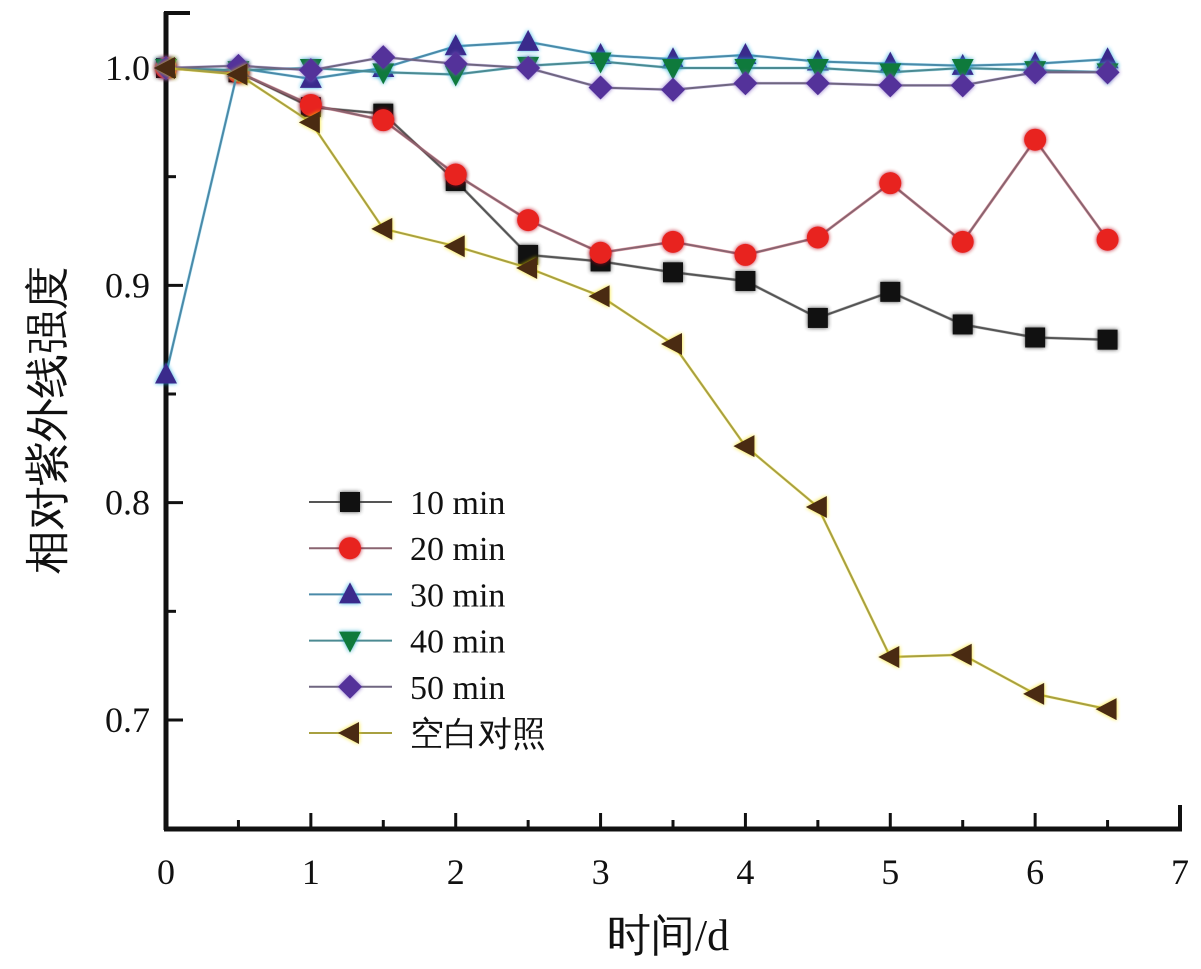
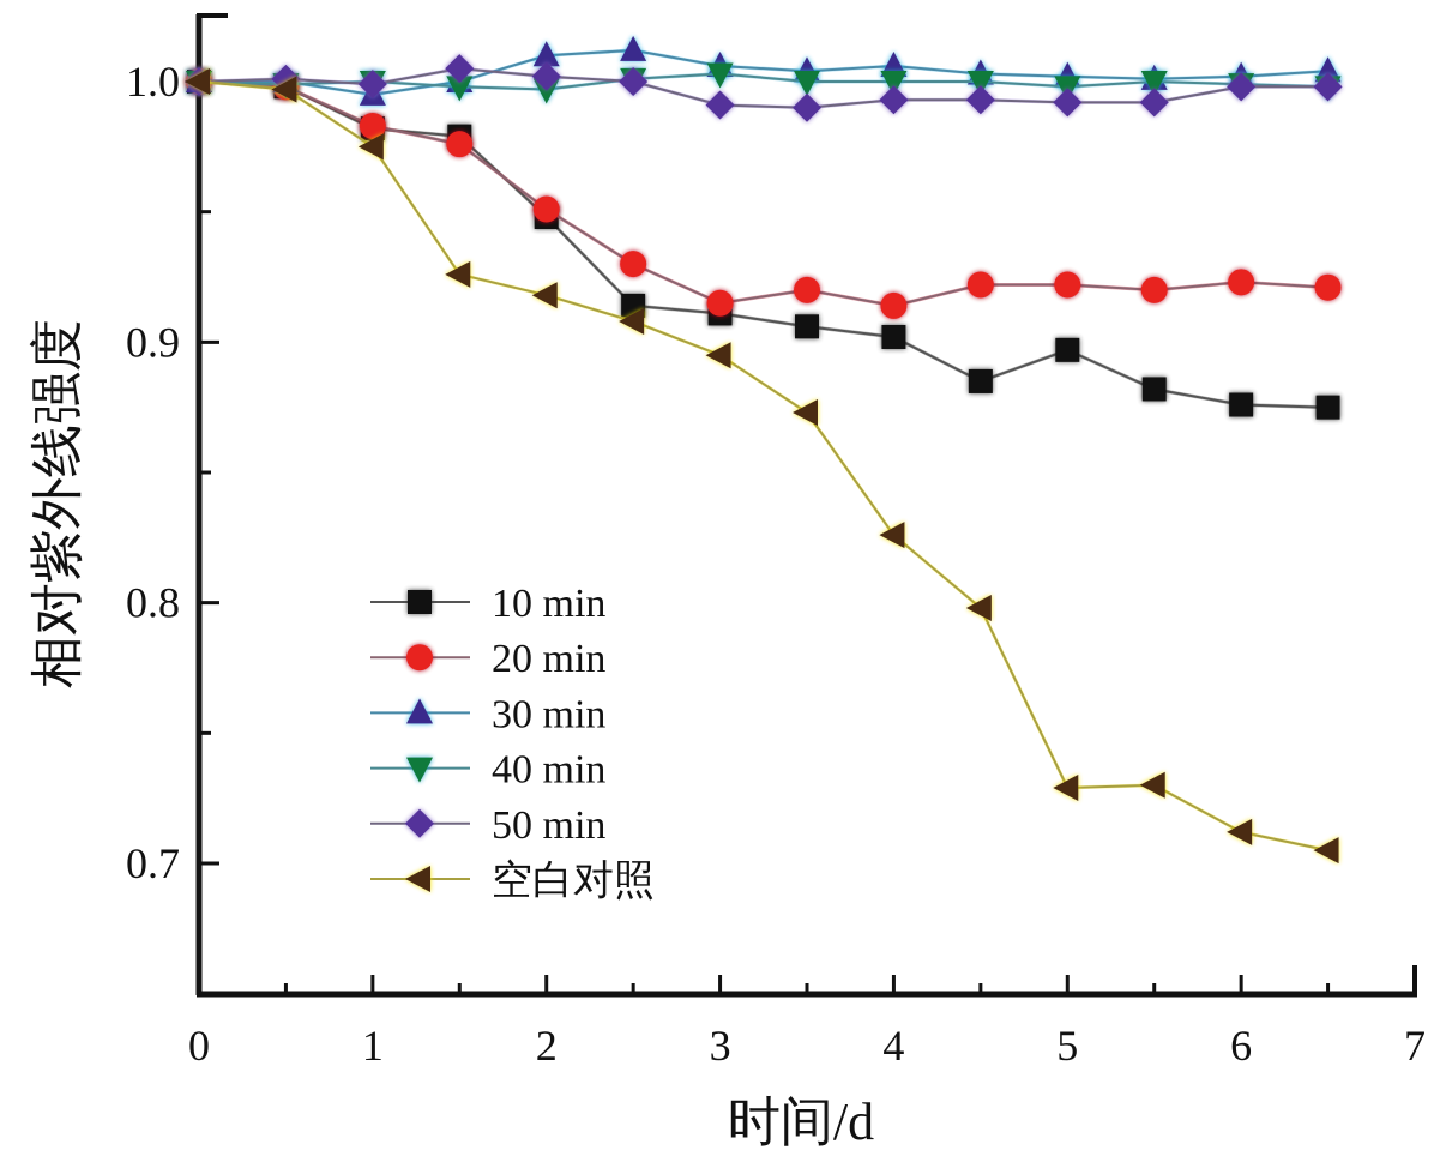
30 min/0: 0.859 -> 1.000
20 min/5: 0.947 -> 0.922
20 min/6: 0.967 -> 0.923
